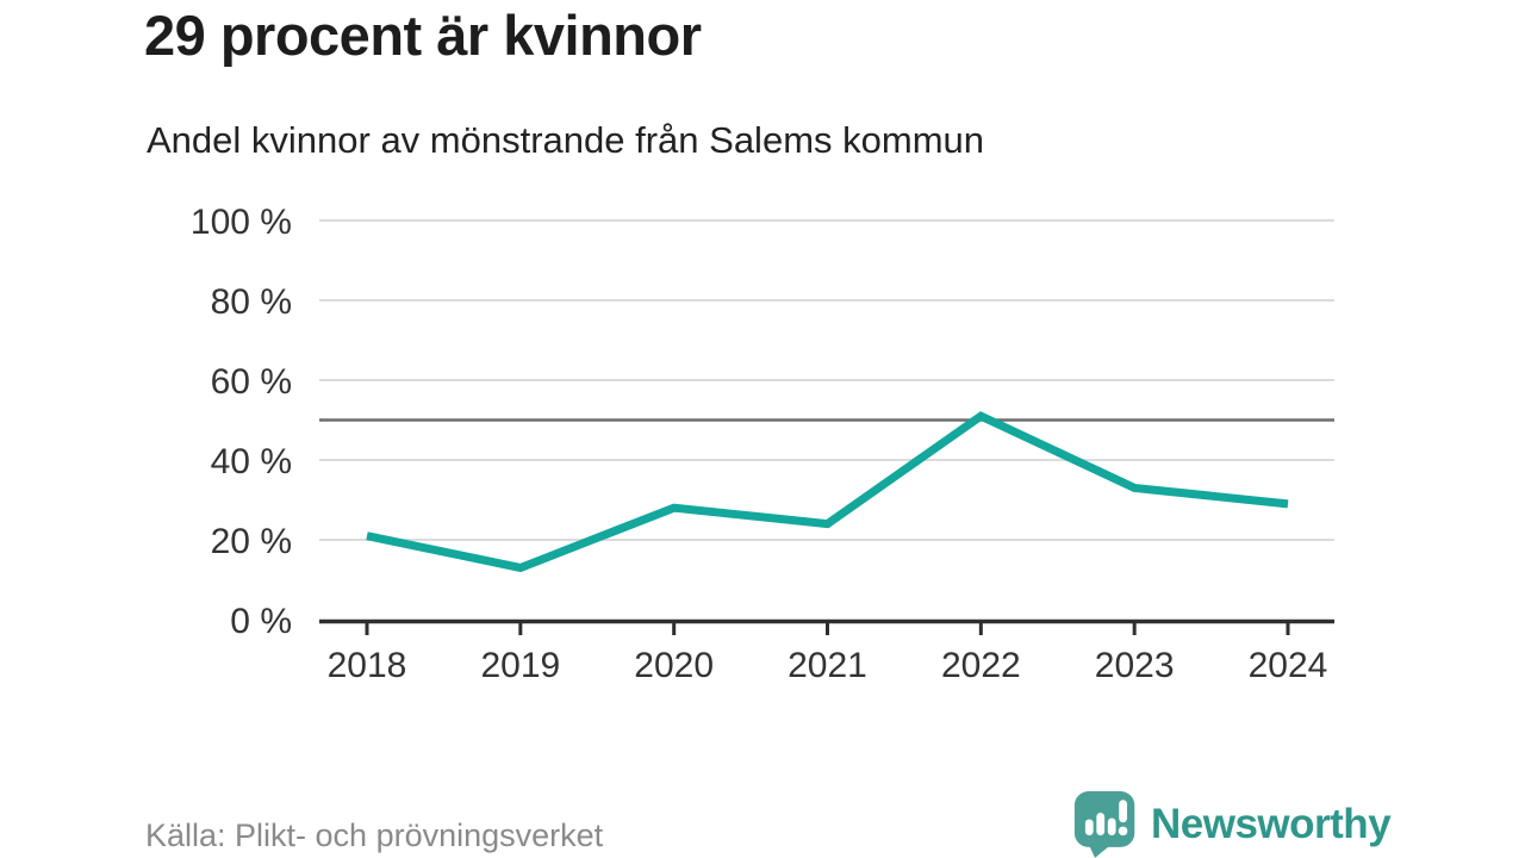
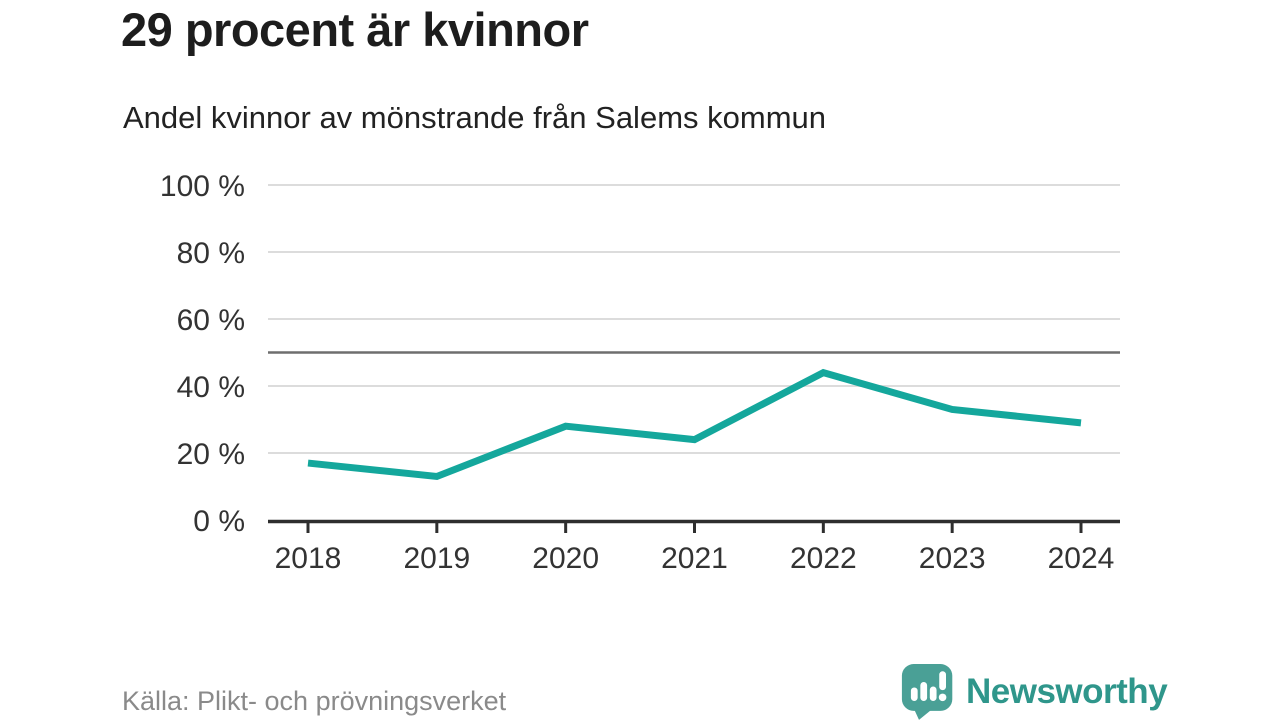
2018: 21% -> 17%
2022: 51% -> 44%
